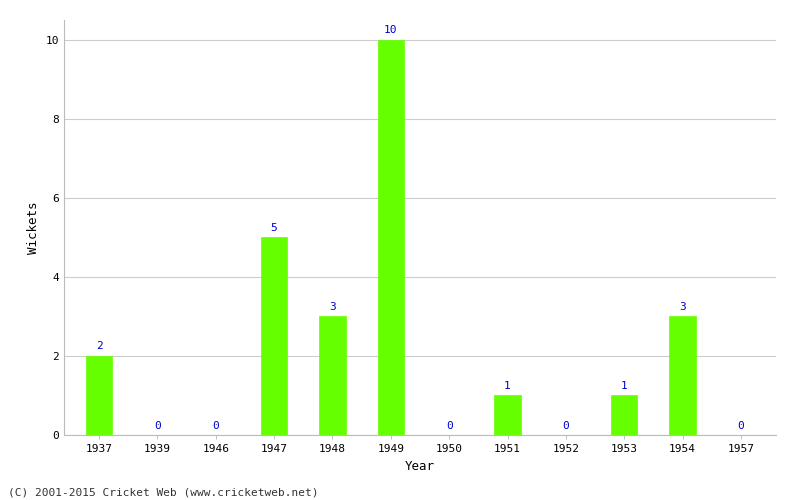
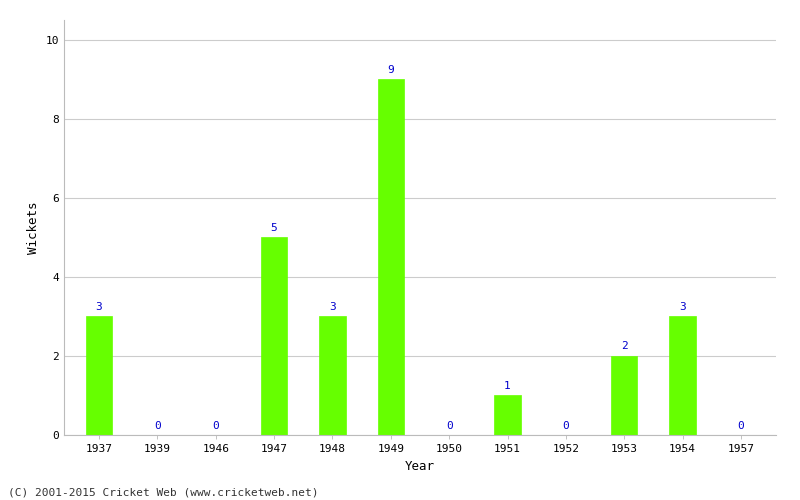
1937: 2 -> 3
1949: 10 -> 9
1953: 1 -> 2
